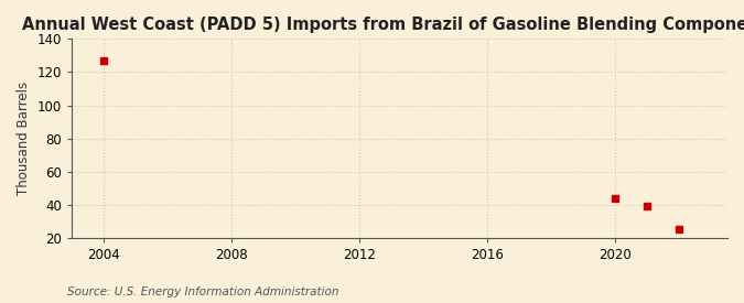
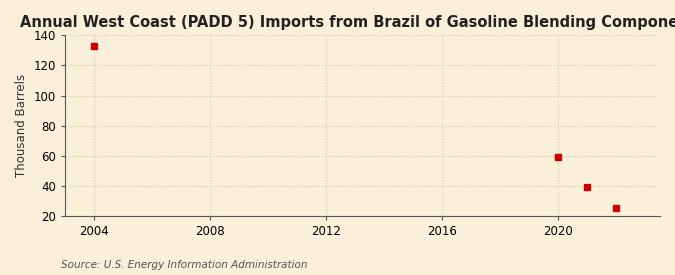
2004: 127 -> 133
2020: 44 -> 59
